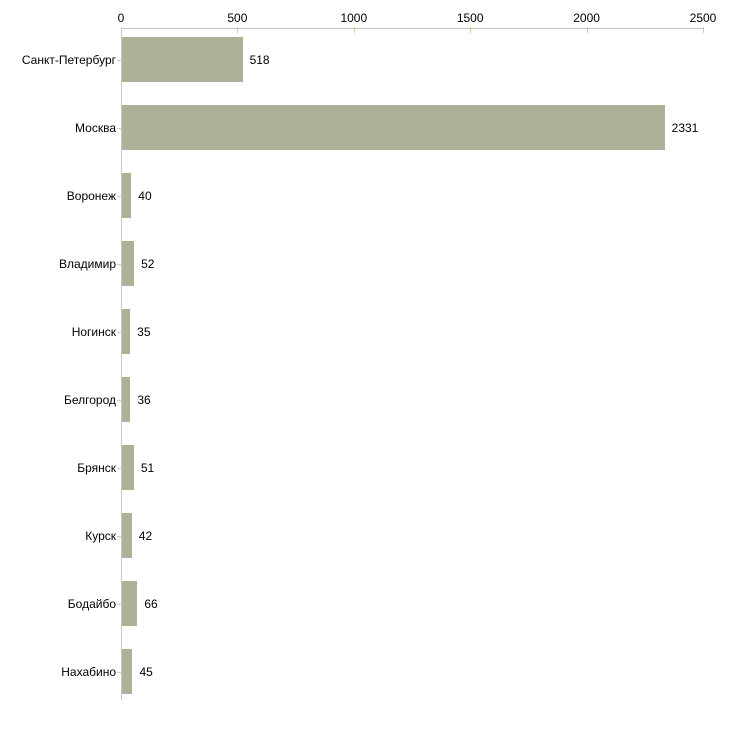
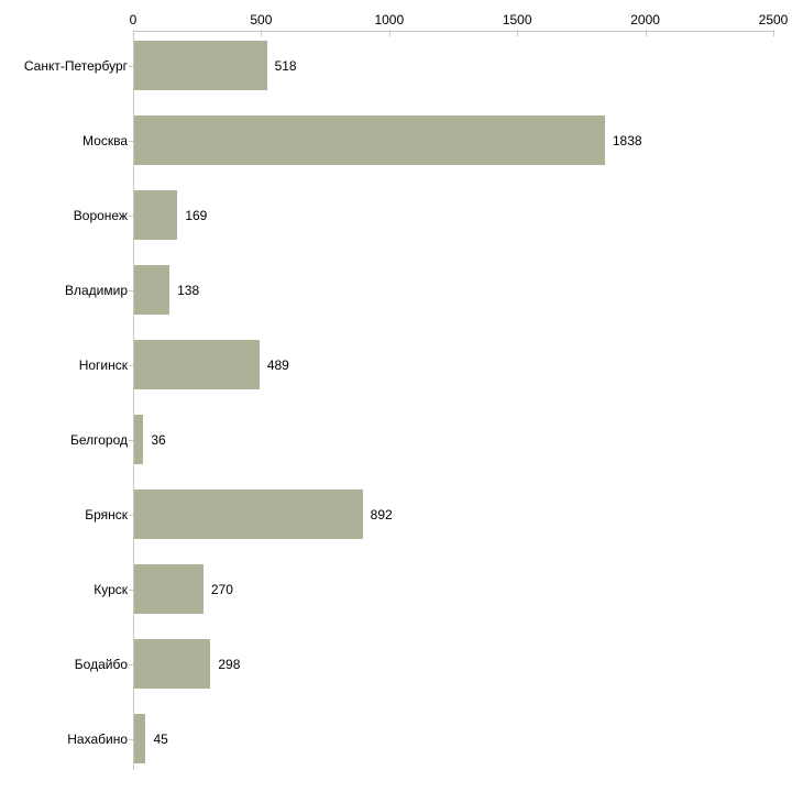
Москва: 2331 -> 1838
Воронеж: 40 -> 169
Владимир: 52 -> 138
Ногинск: 35 -> 489
Брянск: 51 -> 892
Курск: 42 -> 270
Бодайбо: 66 -> 298
